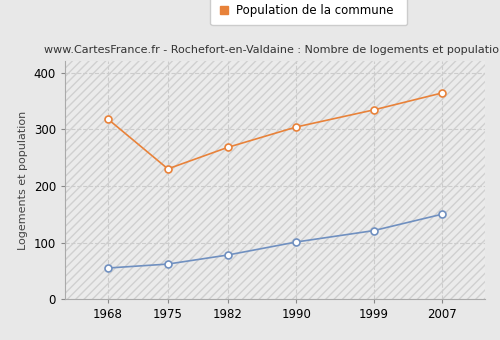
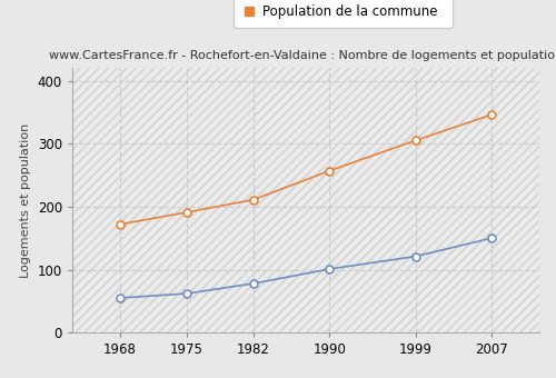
Population de la commune/1968: 318 -> 172
Population de la commune/1975: 230 -> 191
Population de la commune/1982: 268 -> 211
Population de la commune/1990: 304 -> 257
Population de la commune/1999: 334 -> 305
Population de la commune/2007: 364 -> 346
